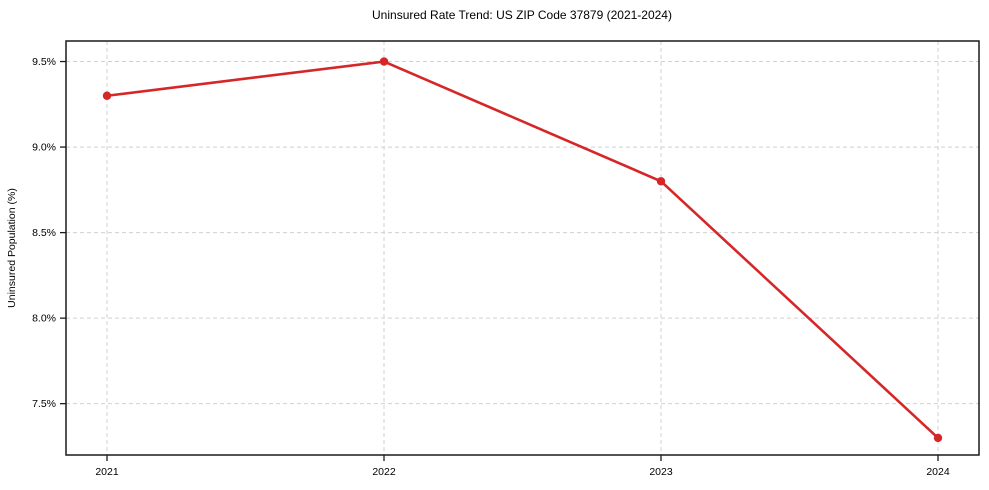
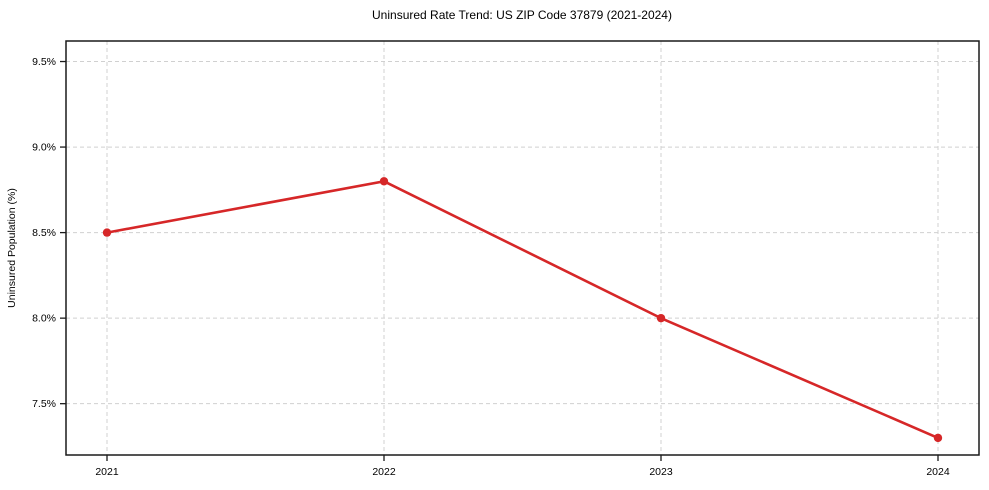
2021: 9.3% -> 8.5%
2022: 9.5% -> 8.8%
2023: 8.8% -> 8.0%
